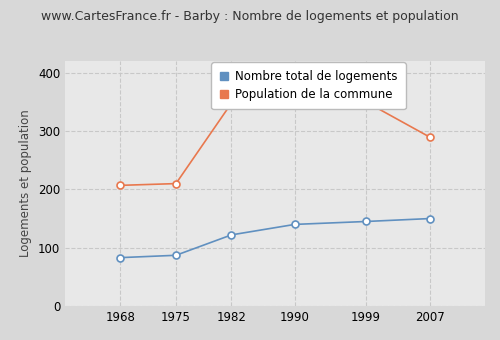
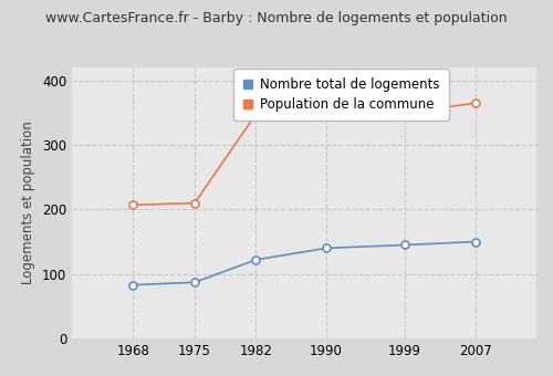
Population de la commune/2007: 290 -> 365
